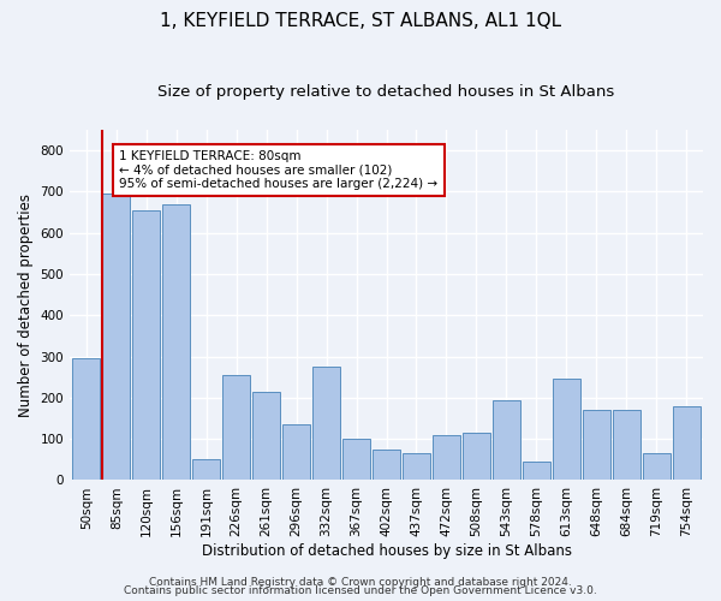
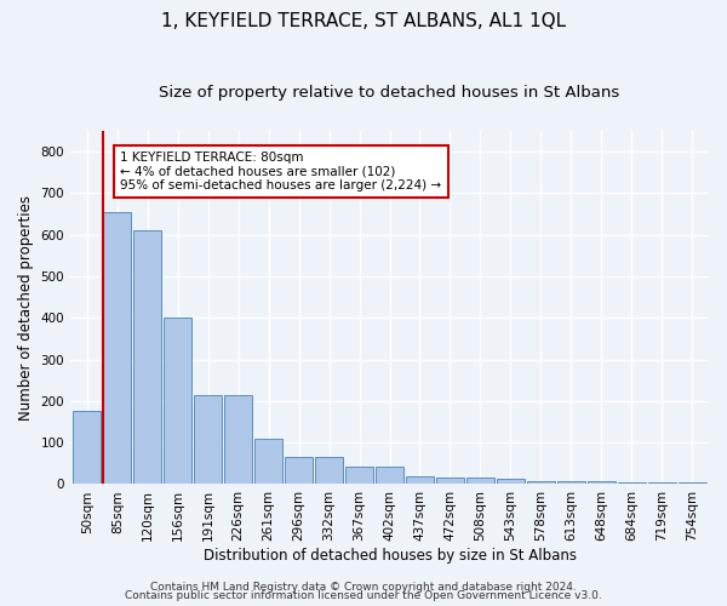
50sqm: 295 -> 175
85sqm: 695 -> 655
120sqm: 655 -> 610
156sqm: 670 -> 400
191sqm: 50 -> 215
226sqm: 255 -> 215
261sqm: 215 -> 110
296sqm: 135 -> 65
332sqm: 275 -> 65
367sqm: 100 -> 43
402sqm: 75 -> 43
437sqm: 65 -> 18
472sqm: 110 -> 15
508sqm: 115 -> 15
543sqm: 195 -> 13
578sqm: 45 -> 8
613sqm: 245 -> 8
648sqm: 170 -> 8
684sqm: 170 -> 5
719sqm: 65 -> 5
754sqm: 180 -> 5
